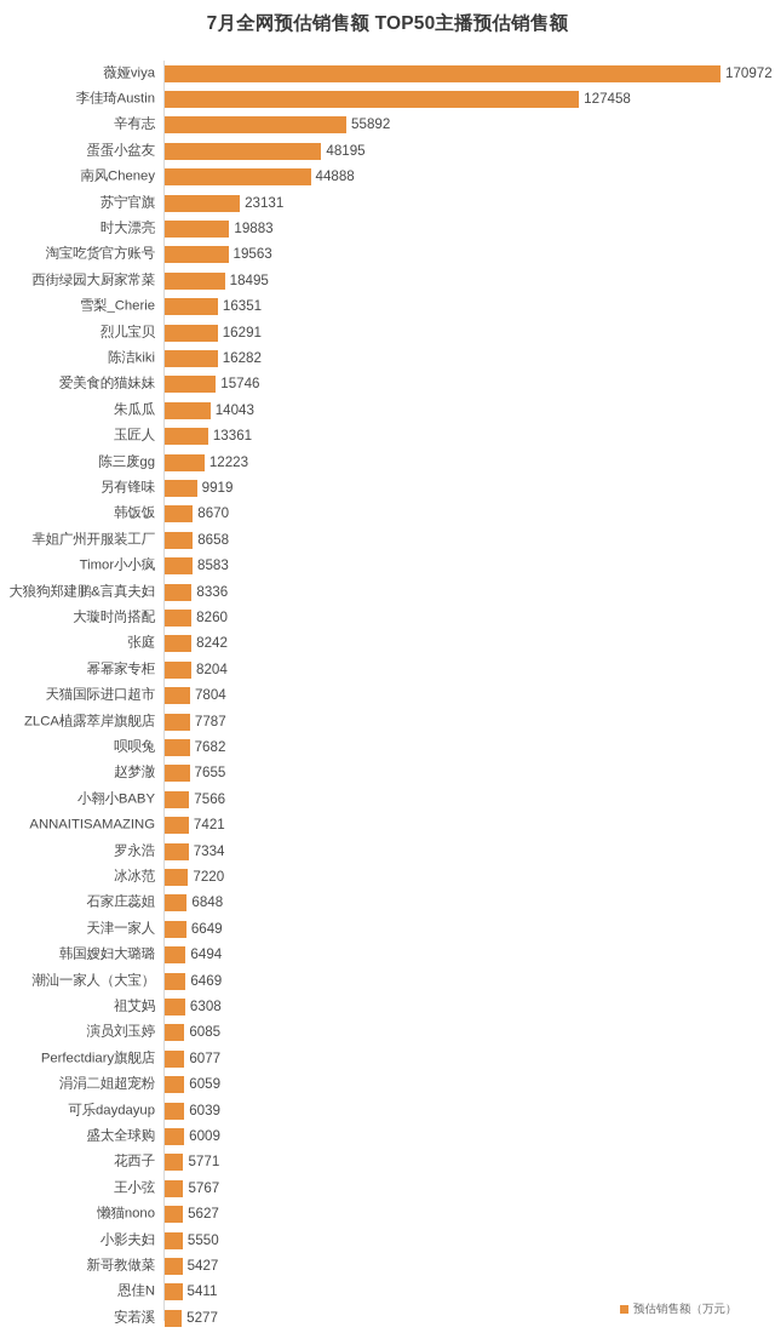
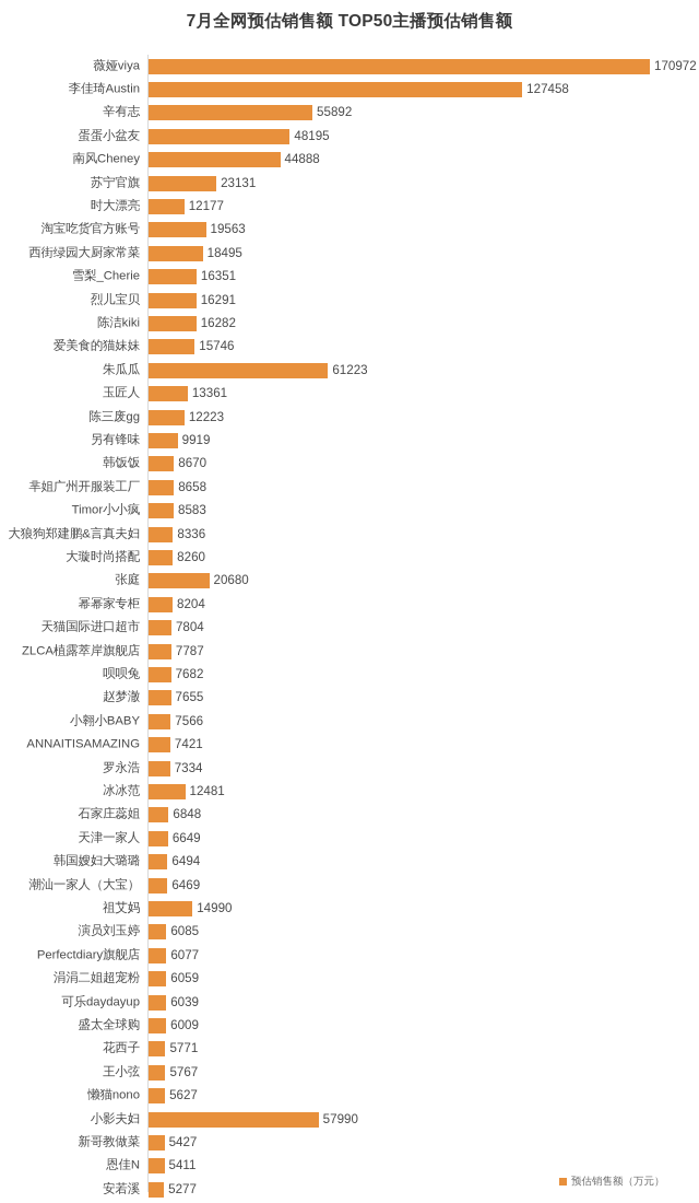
时大漂亮: 19883 -> 12177
朱瓜瓜: 14043 -> 61223
张庭: 8242 -> 20680
冰冰范: 7220 -> 12481
祖艾妈: 6308 -> 14990
小影夫妇: 5550 -> 57990
